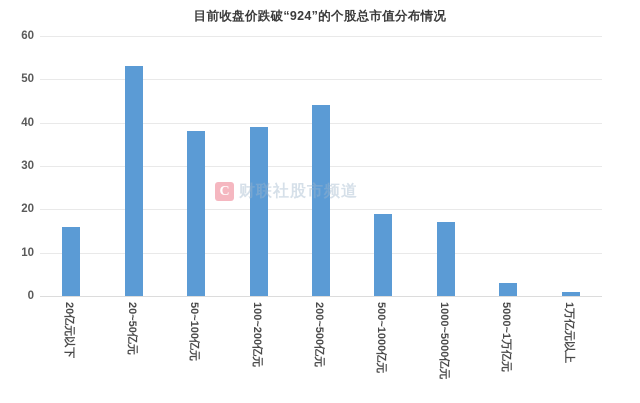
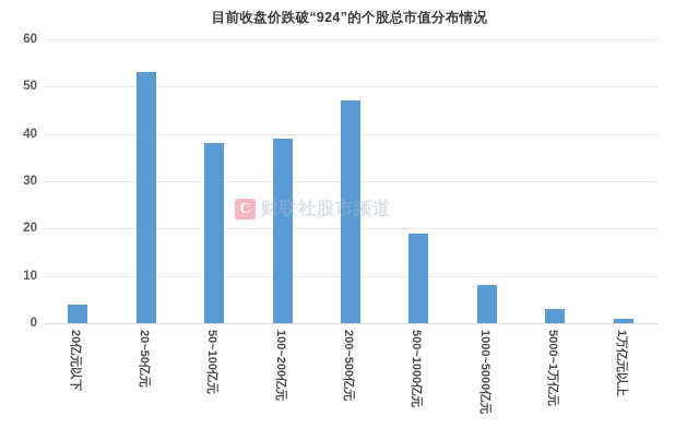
20亿元以下: 16 -> 4
200~500亿元: 44 -> 47
1000~5000亿元: 17 -> 8
